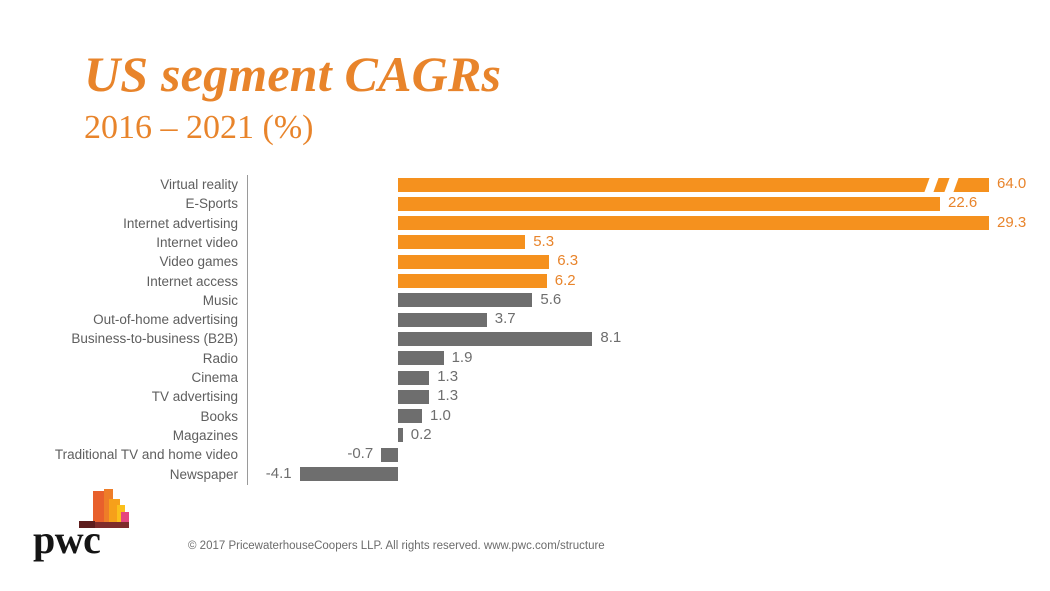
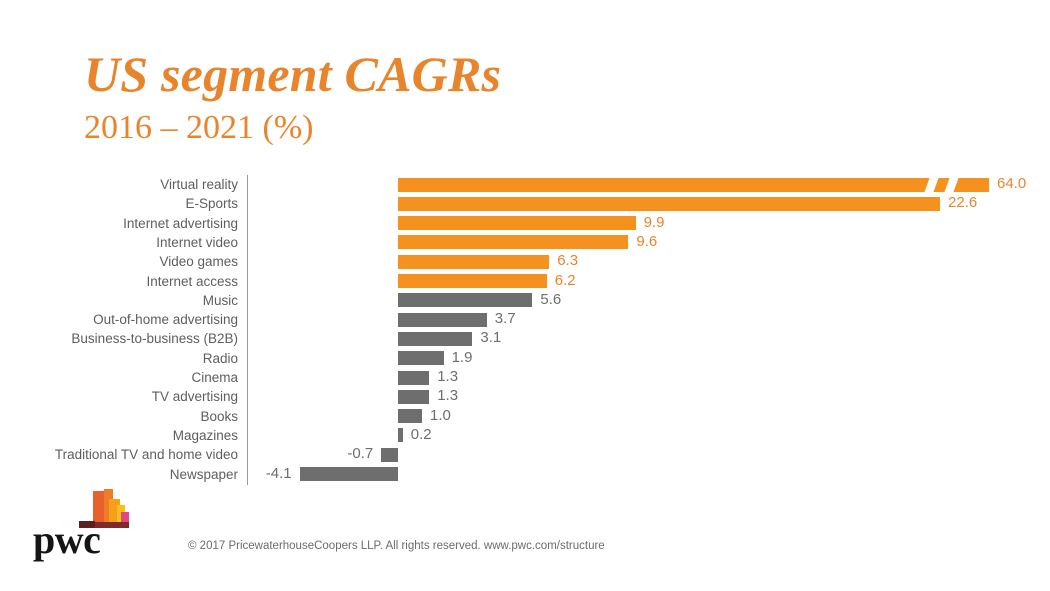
Internet advertising: 29.3 -> 9.9
Internet video: 5.3 -> 9.6
Business-to-business (B2B): 8.1 -> 3.1
